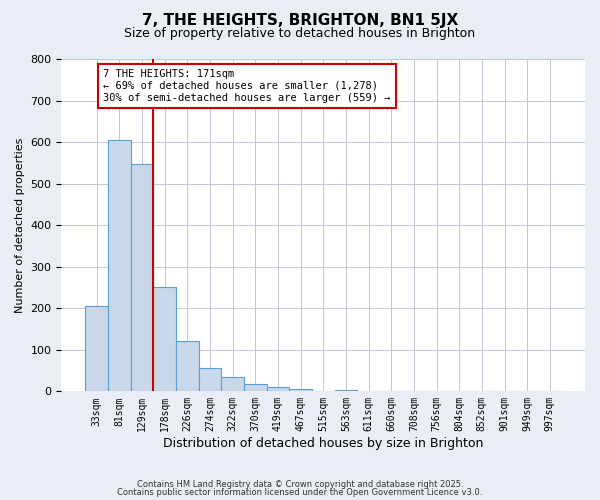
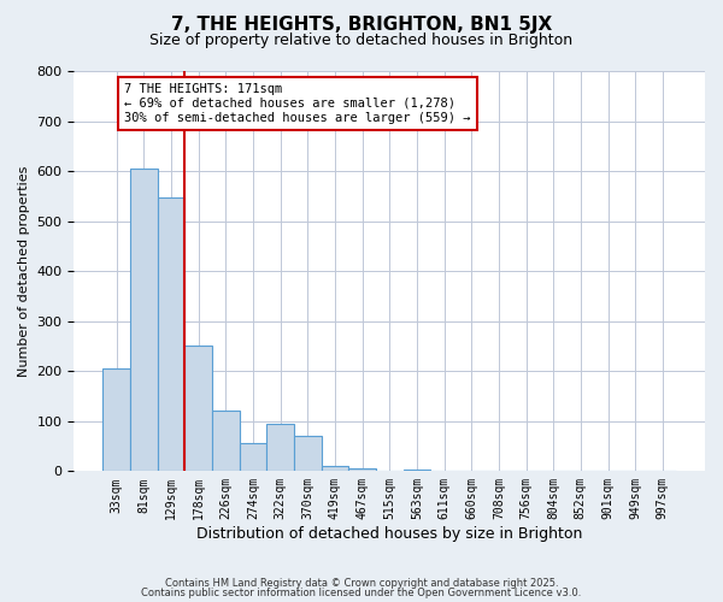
322sqm: 35 -> 95
370sqm: 18 -> 70
